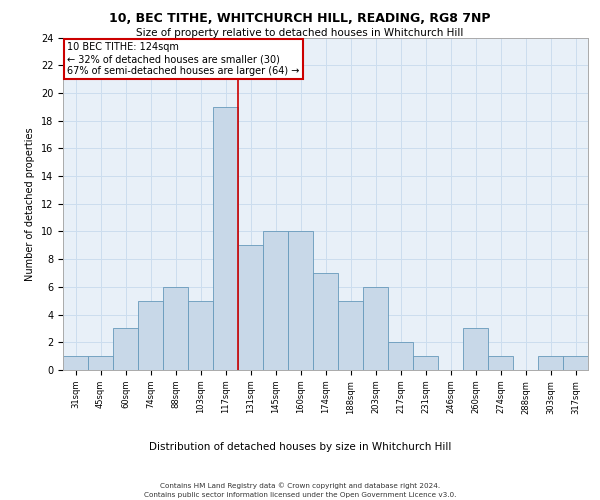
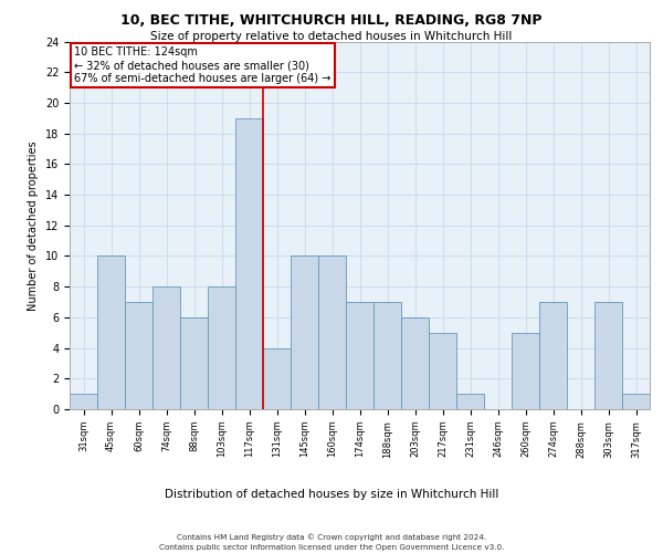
45sqm: 1 -> 10
60sqm: 3 -> 7
74sqm: 5 -> 8
103sqm: 5 -> 8
131sqm: 9 -> 4
188sqm: 5 -> 7
217sqm: 2 -> 5
260sqm: 3 -> 5
274sqm: 1 -> 7
303sqm: 1 -> 7
